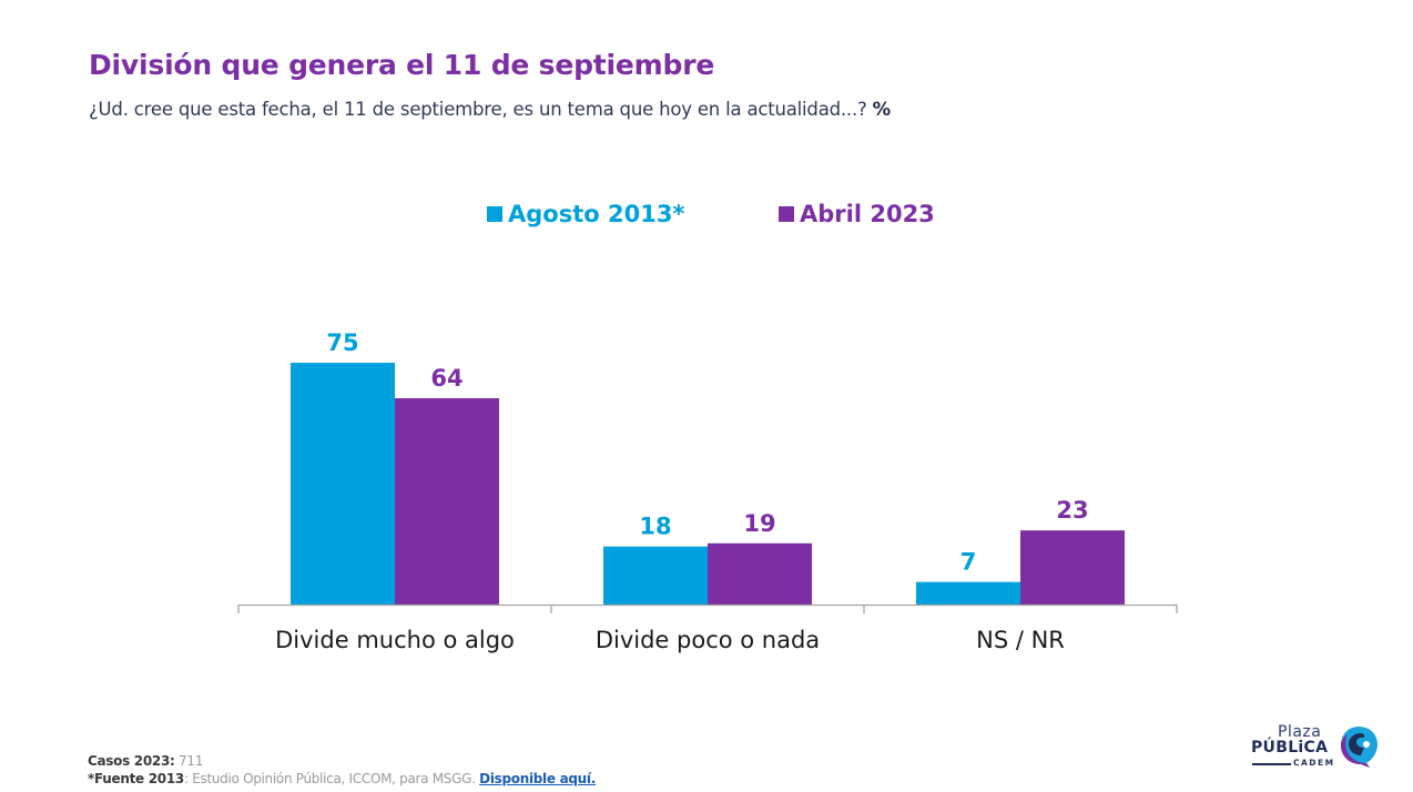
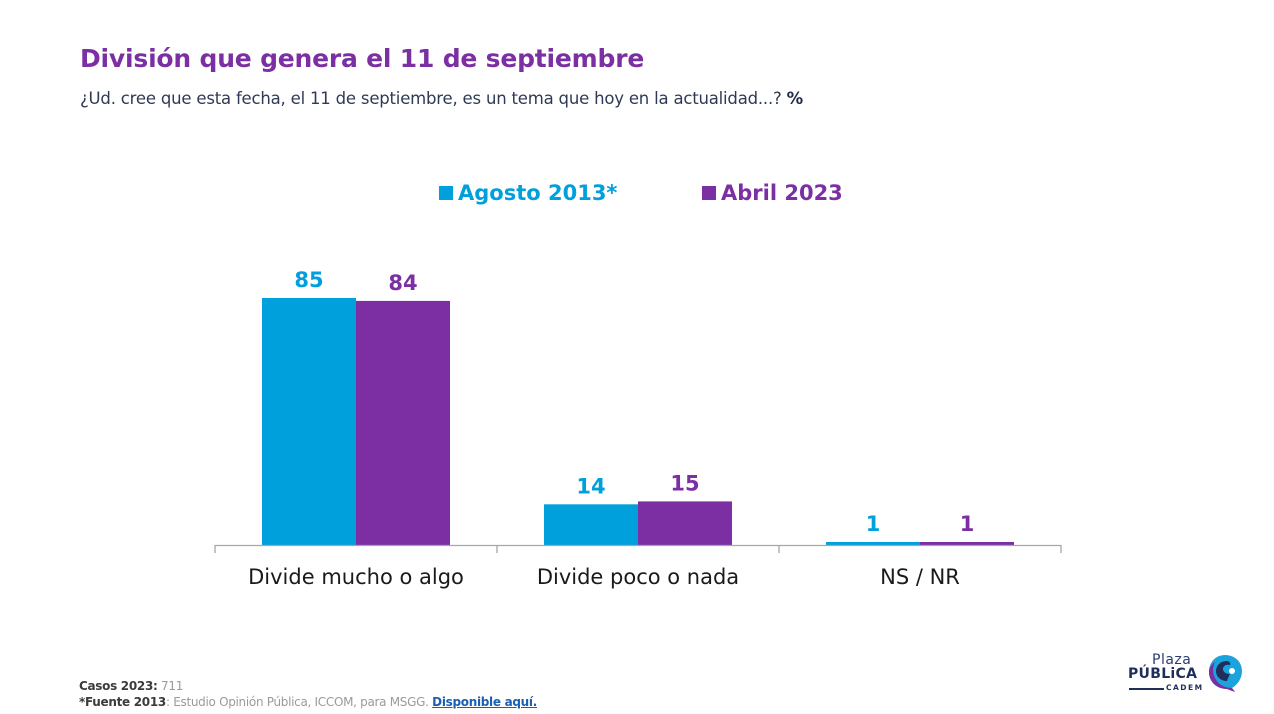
Agosto 2013*/Divide mucho o algo: 75 -> 85
Abril 2023/Divide mucho o algo: 64 -> 84
Agosto 2013*/Divide poco o nada: 18 -> 14
Abril 2023/Divide poco o nada: 19 -> 15
Agosto 2013*/NS / NR: 7 -> 1
Abril 2023/NS / NR: 23 -> 1
